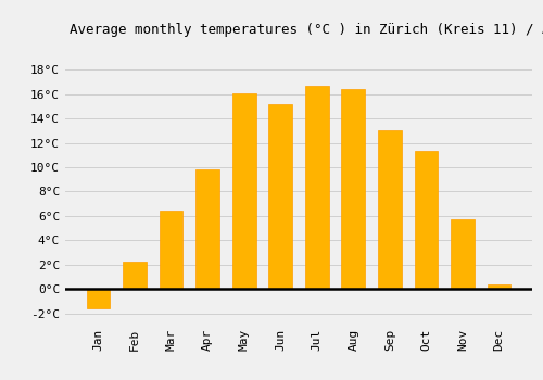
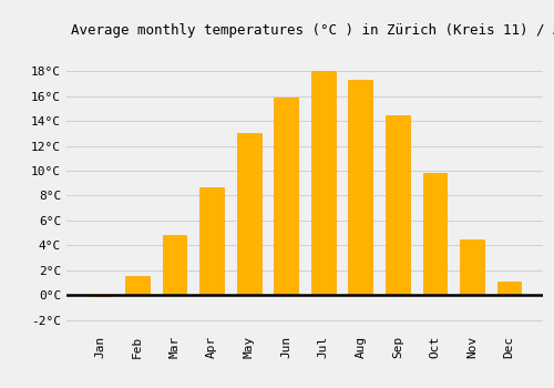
Jan: -1.6°C -> -0.1°C
Feb: 2.2°C -> 1.5°C
Mar: 6.4°C -> 4.8°C
Apr: 9.8°C -> 8.7°C
May: 16.1°C -> 13.0°C
Jun: 15.2°C -> 15.9°C
Jul: 16.7°C -> 18.0°C
Aug: 16.4°C -> 17.3°C
Sep: 13.0°C -> 14.5°C
Oct: 11.3°C -> 9.8°C
Nov: 5.7°C -> 4.5°C
Dec: 0.4°C -> 1.1°C
